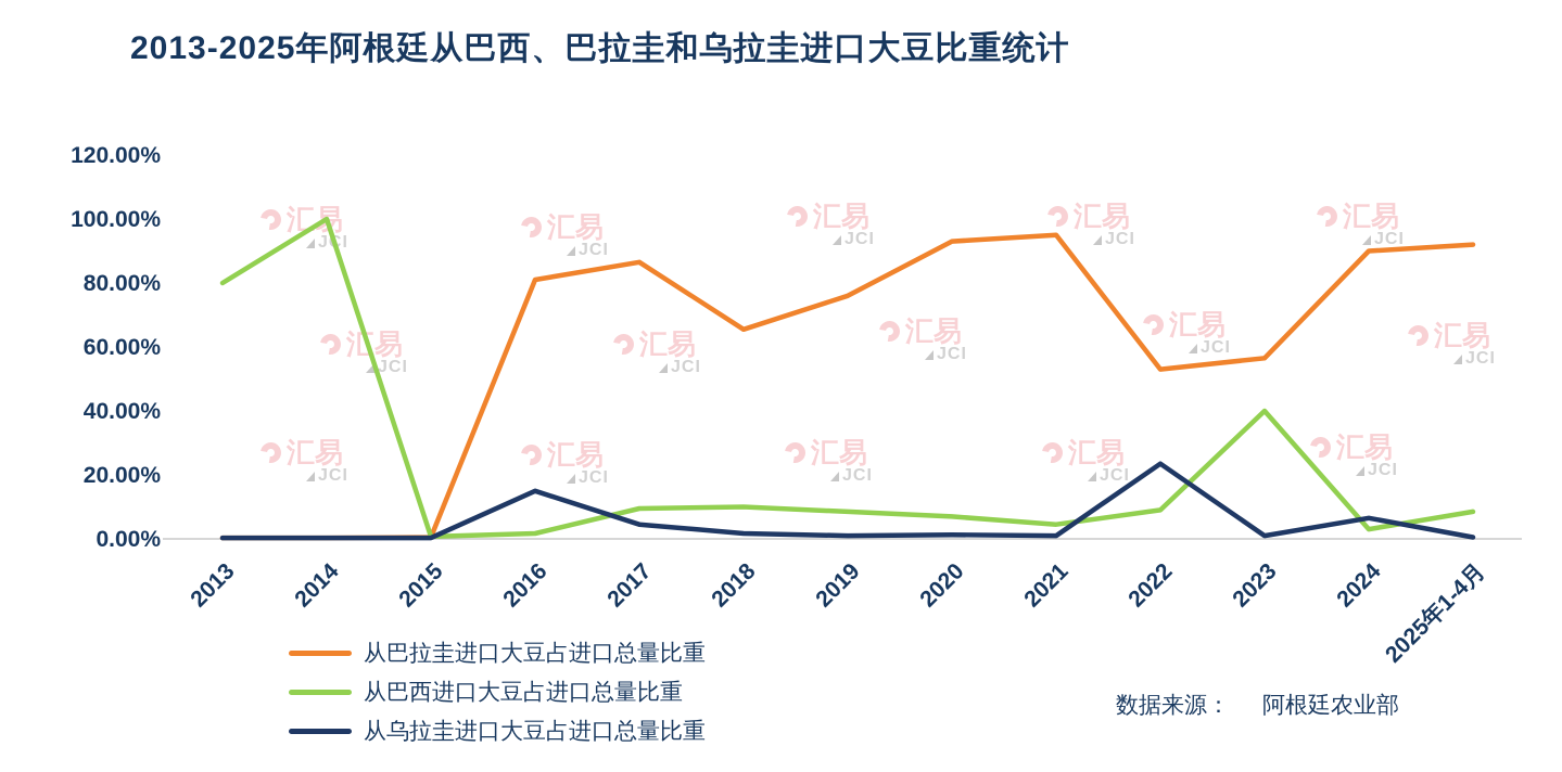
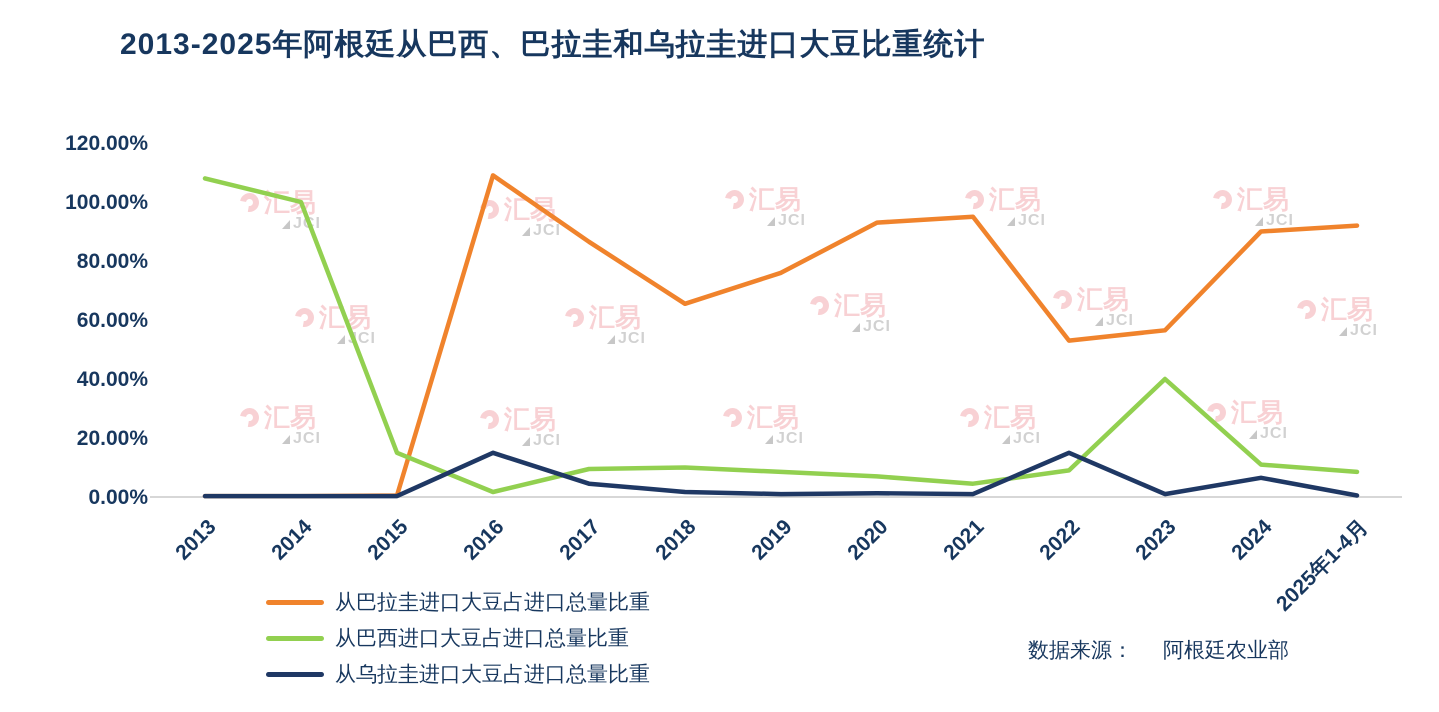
从巴西进口大豆占进口总量比重/2013: 80% -> 108%
从巴西进口大豆占进口总量比重/2015: 1% -> 15%
从巴拉圭进口大豆占进口总量比重/2016: 81% -> 109%
从乌拉圭进口大豆占进口总量比重/2022: 24% -> 15%
从巴西进口大豆占进口总量比重/2024: 3% -> 11%
